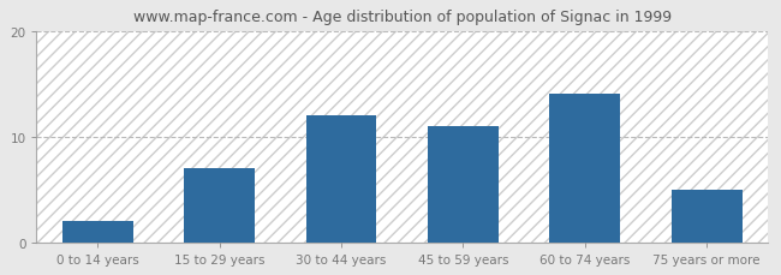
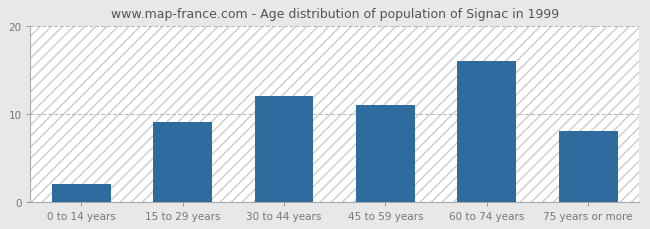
15 to 29 years: 7 -> 9
60 to 74 years: 14 -> 16
75 years or more: 5 -> 8
